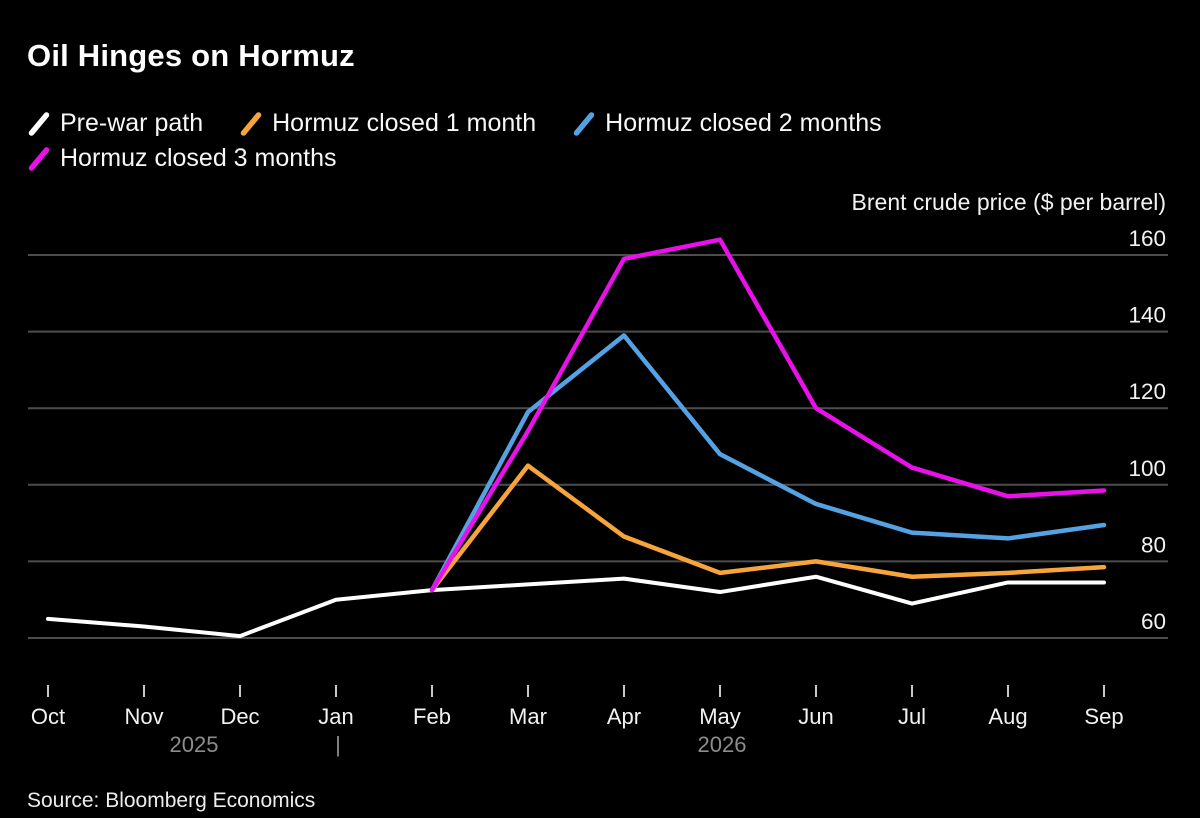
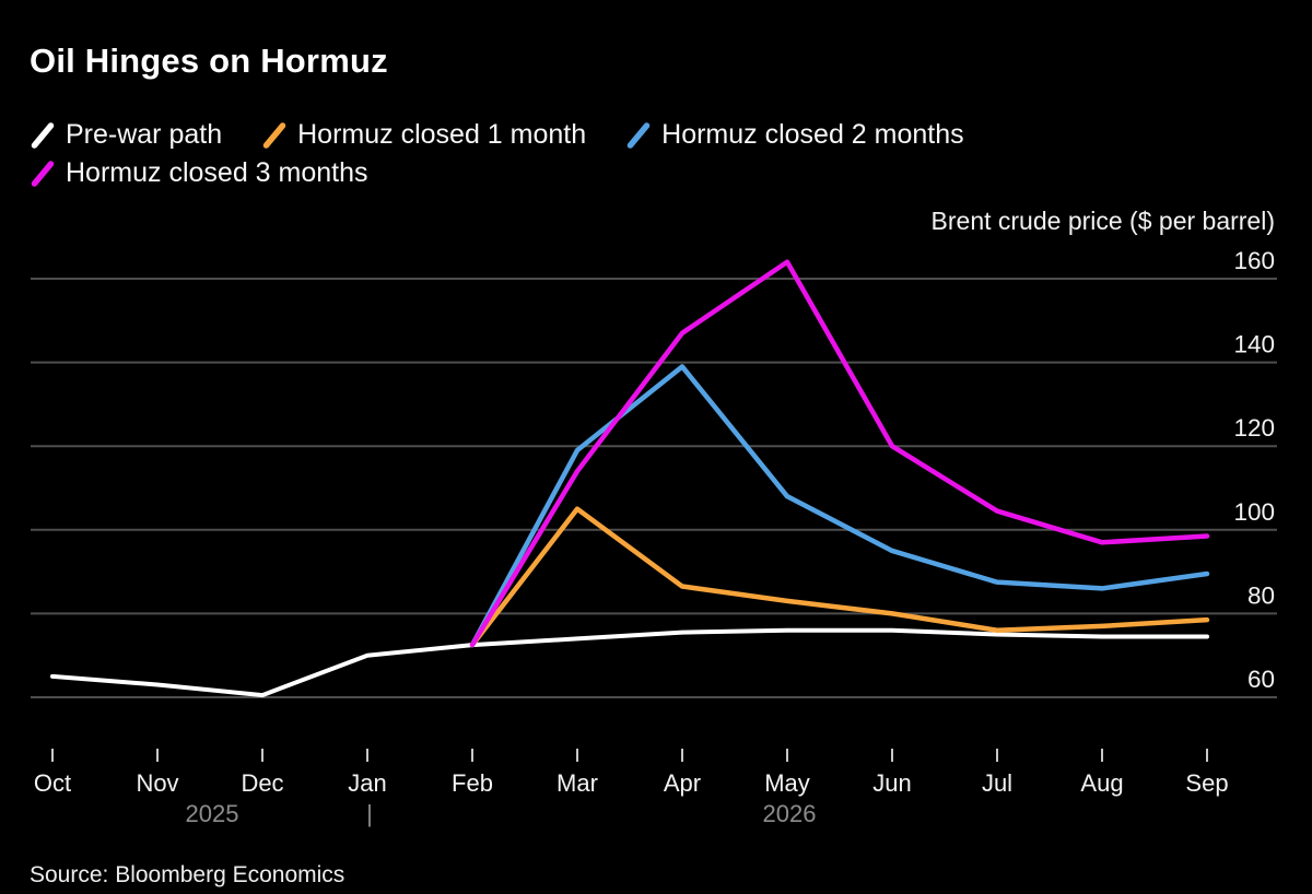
Hormuz closed 3 months/Apr: 159 -> 147
Pre-war path/May: 72 -> 76
Hormuz closed 1 month/May: 77 -> 83
Pre-war path/Jul: 69 -> 75
